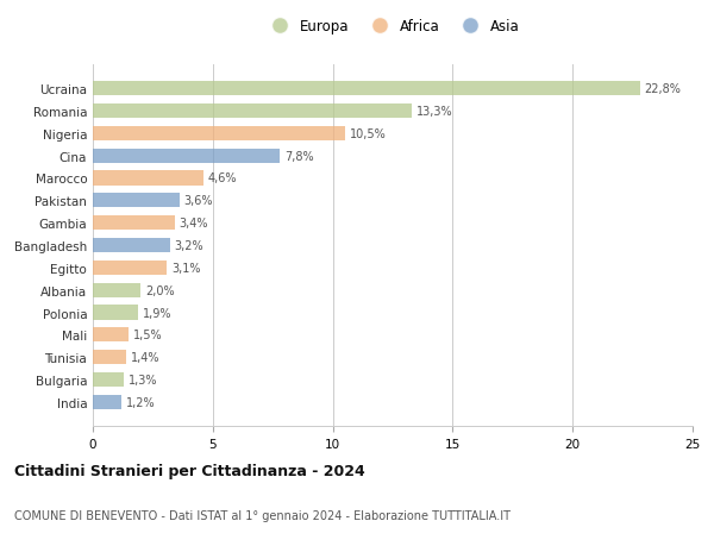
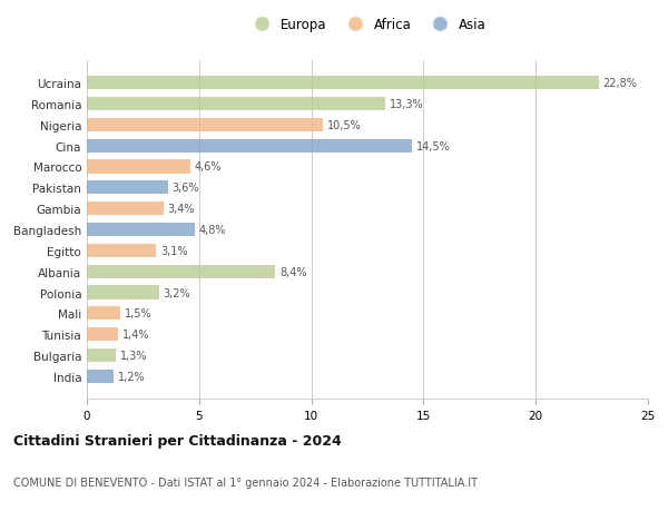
Cina: 7,8% -> 14,5%
Bangladesh: 3,2% -> 4,8%
Albania: 2,0% -> 8,4%
Polonia: 1,9% -> 3,2%
